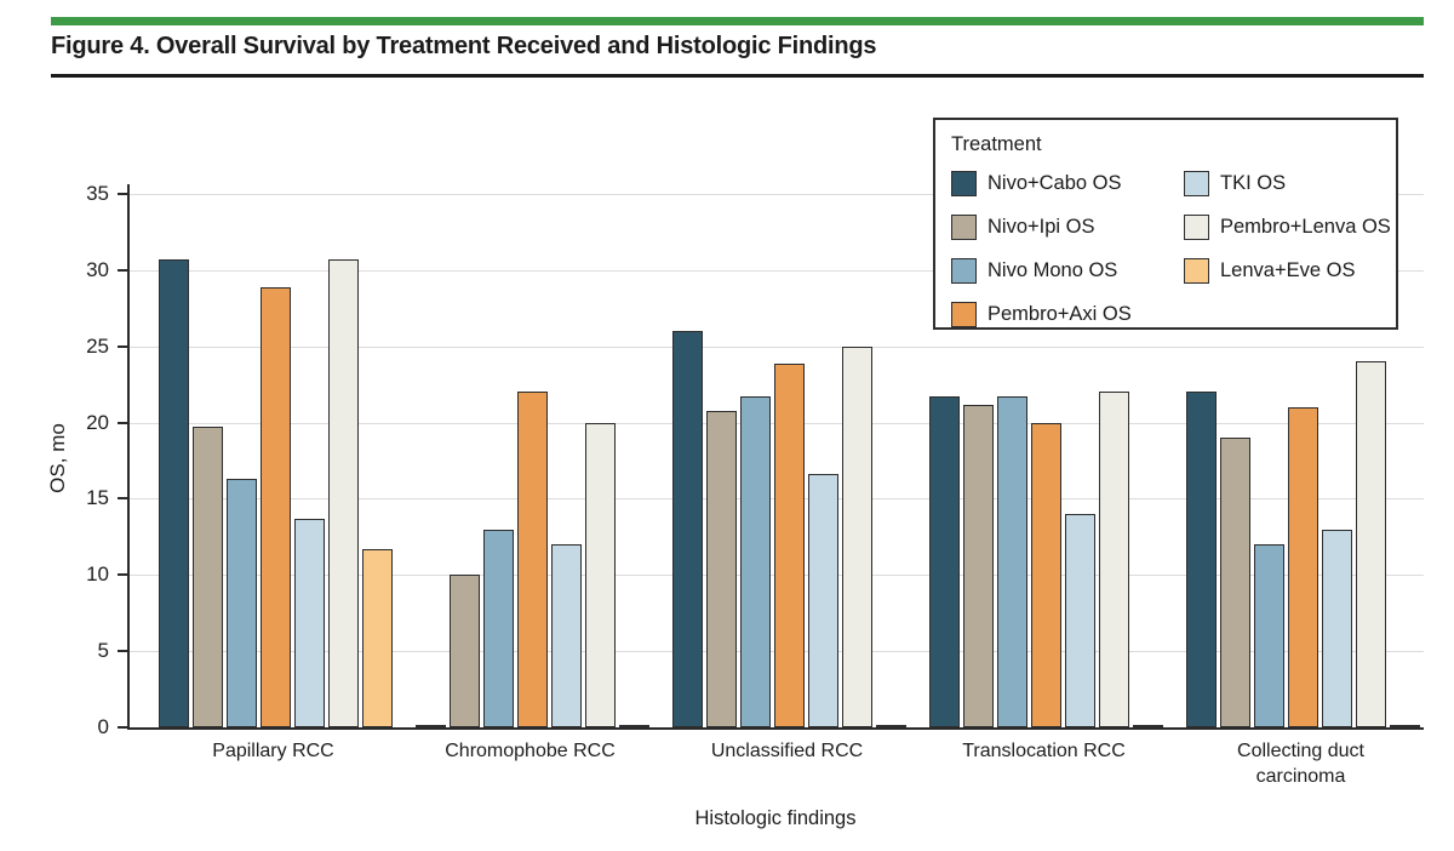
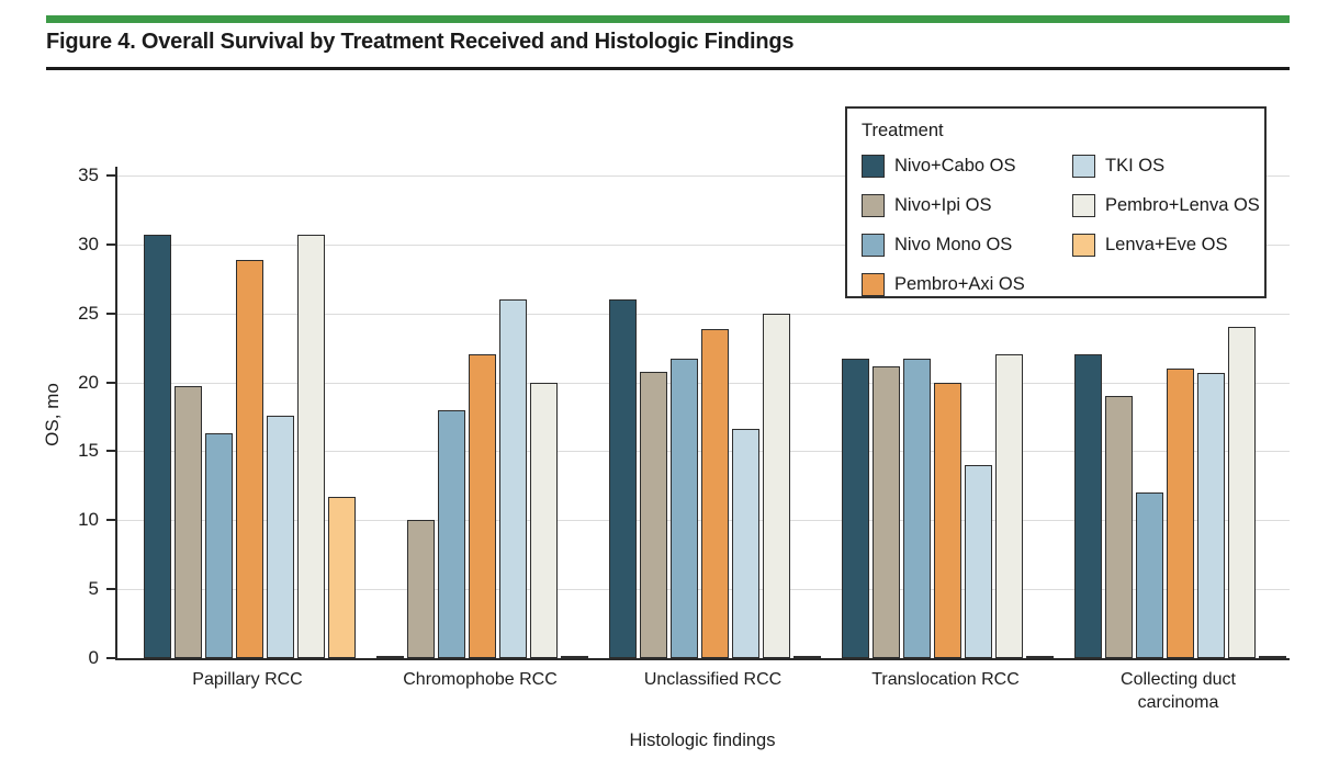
TKI OS/Papillary RCC: 13.7 -> 17.6
Nivo Mono OS/Chromophobe RCC: 13.0 -> 18.0
TKI OS/Chromophobe RCC: 12.0 -> 26.0
TKI OS/Collecting duct carcinoma: 13.0 -> 20.7
